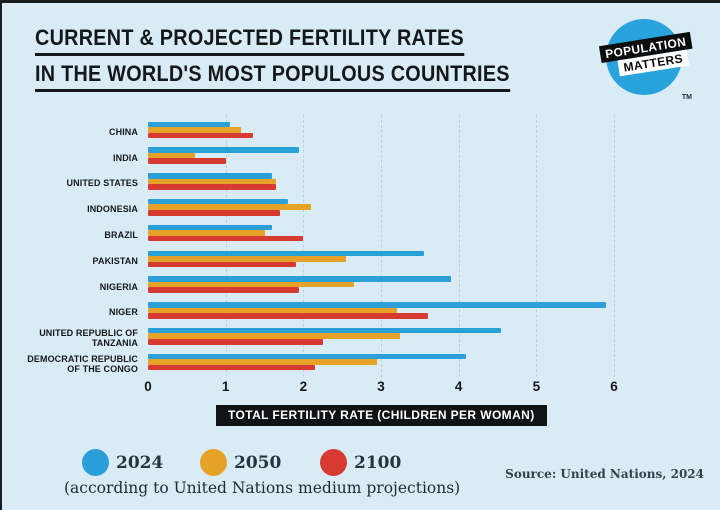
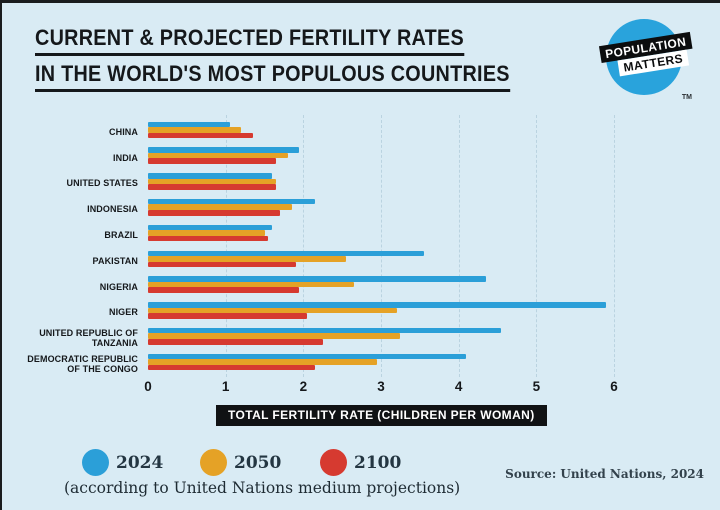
2050/INDIA: 0.6 -> 1.8
2100/INDIA: 1.0 -> 1.6
2024/INDONESIA: 1.8 -> 2.1
2050/INDONESIA: 2.1 -> 1.9
2100/BRAZIL: 2.0 -> 1.6
2024/NIGERIA: 3.9 -> 4.3
2100/NIGER: 3.6 -> 2.0
